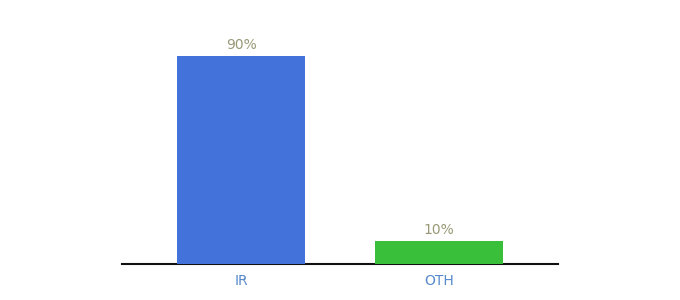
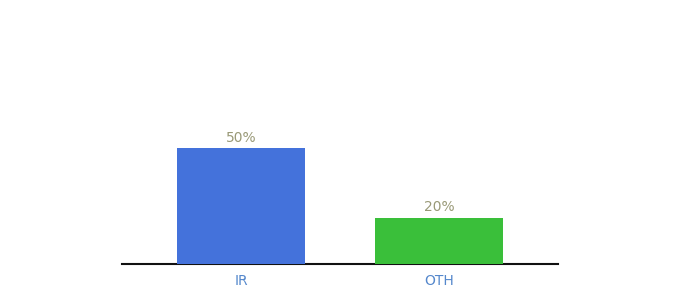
IR: 90% -> 50%
OTH: 10% -> 20%
